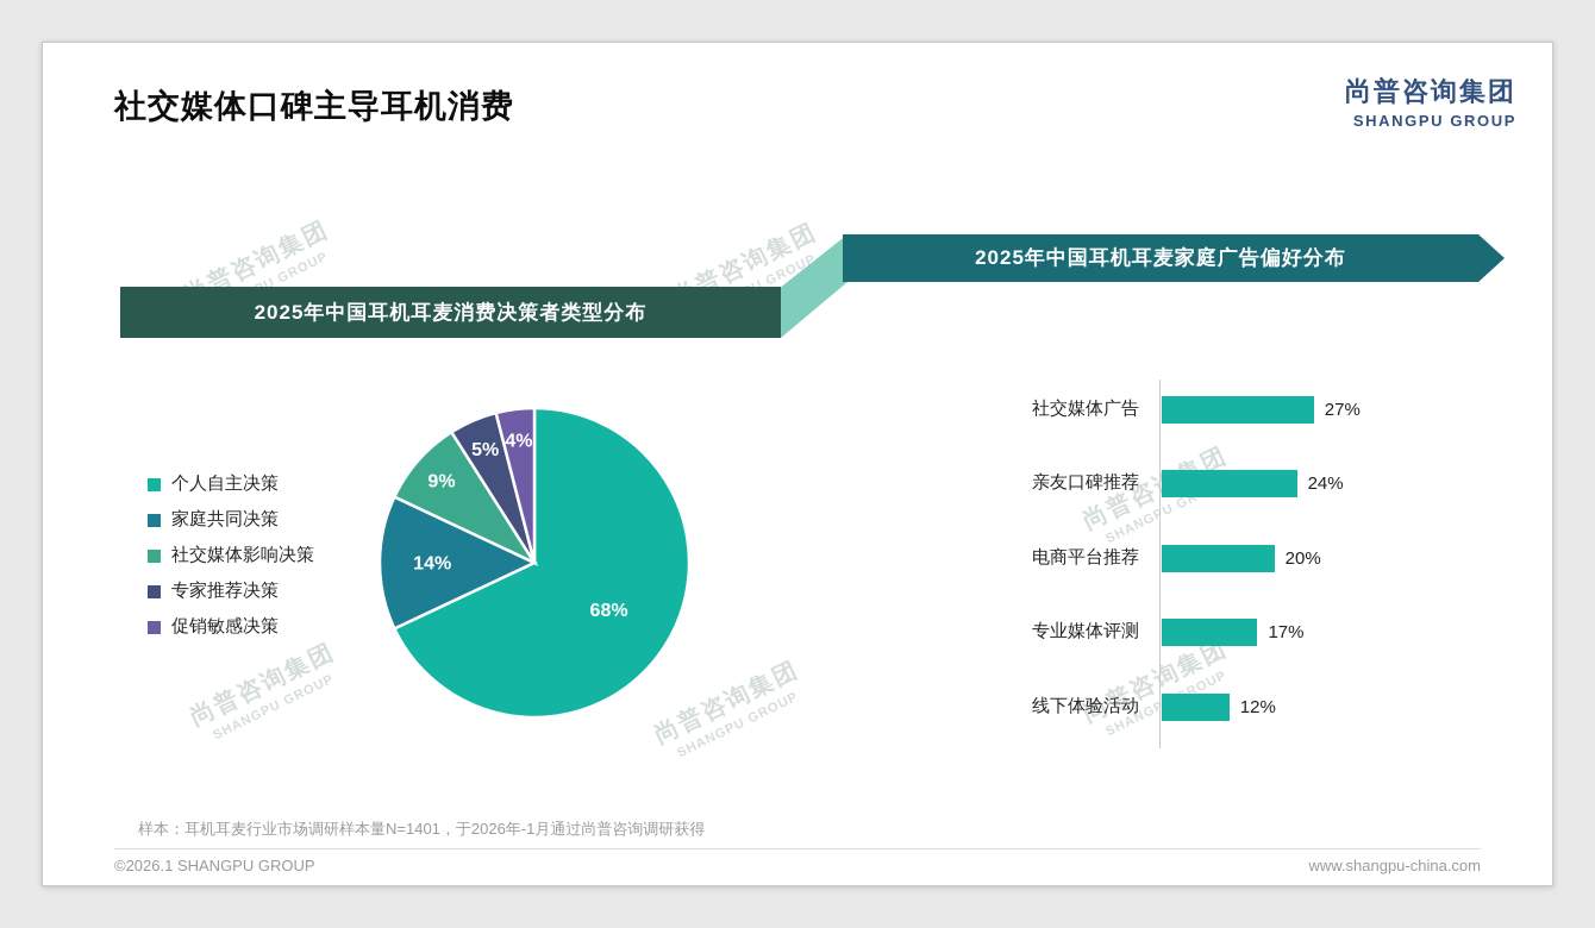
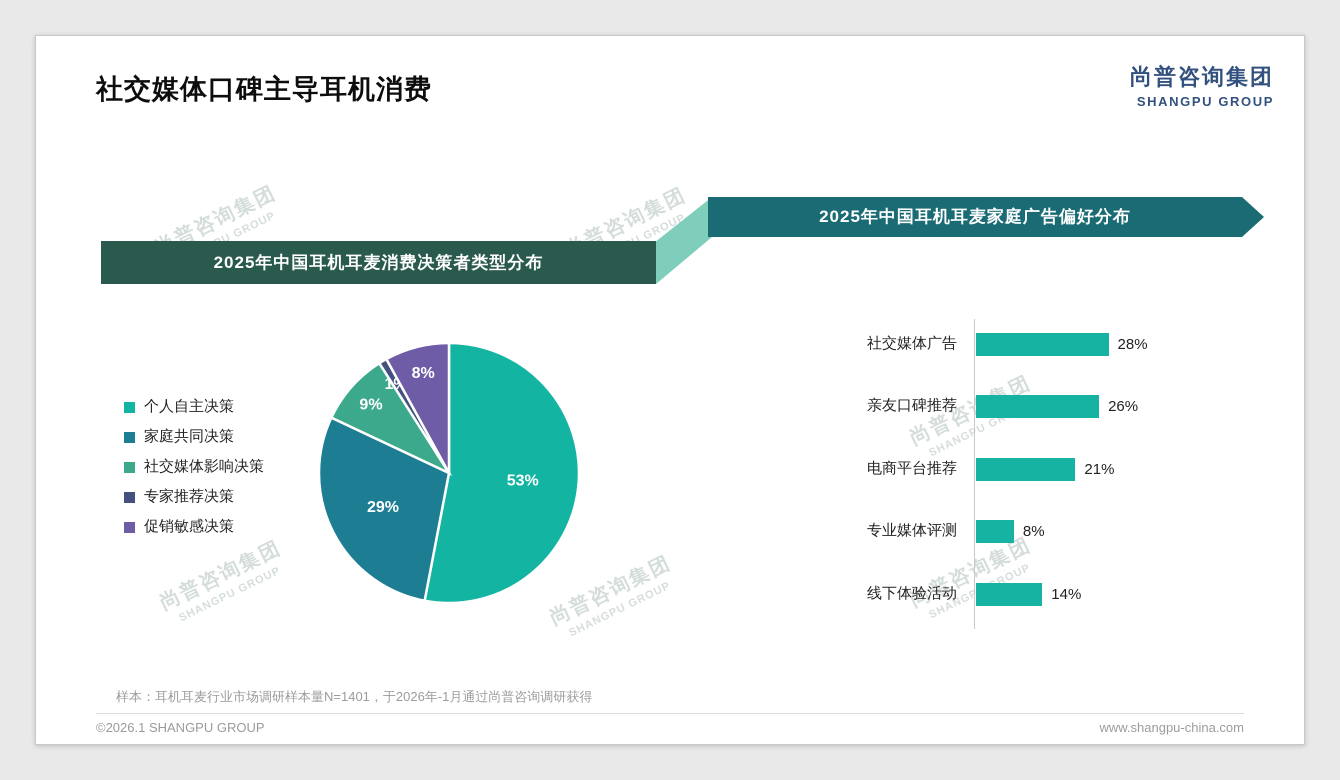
2025年中国耳机耳麦消费决策者类型分布/个人自主决策: 68% -> 53%
2025年中国耳机耳麦消费决策者类型分布/家庭共同决策: 14% -> 29%
2025年中国耳机耳麦消费决策者类型分布/专家推荐决策: 5% -> 1%
2025年中国耳机耳麦消费决策者类型分布/促销敏感决策: 4% -> 8%
2025年中国耳机耳麦家庭广告偏好分布/社交媒体广告: 27% -> 28%
2025年中国耳机耳麦家庭广告偏好分布/亲友口碑推荐: 24% -> 26%
2025年中国耳机耳麦家庭广告偏好分布/电商平台推荐: 20% -> 21%
2025年中国耳机耳麦家庭广告偏好分布/专业媒体评测: 17% -> 8%
2025年中国耳机耳麦家庭广告偏好分布/线下体验活动: 12% -> 14%
